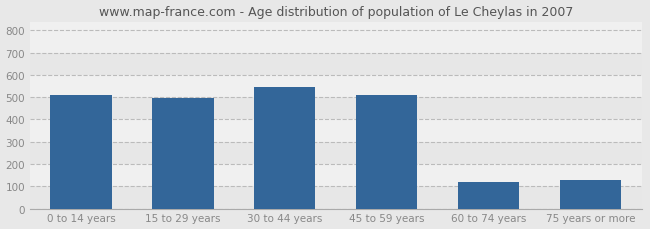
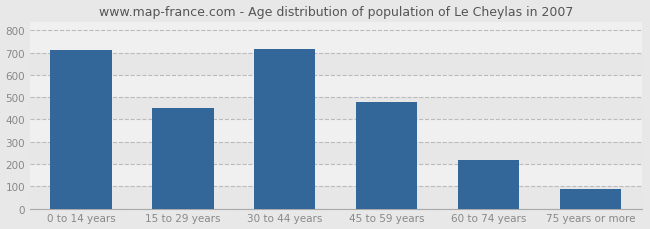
0 to 14 years: 510 -> 710
15 to 29 years: 495 -> 450
30 to 44 years: 545 -> 718
45 to 59 years: 510 -> 478
60 to 74 years: 120 -> 220
75 years or more: 130 -> 90
